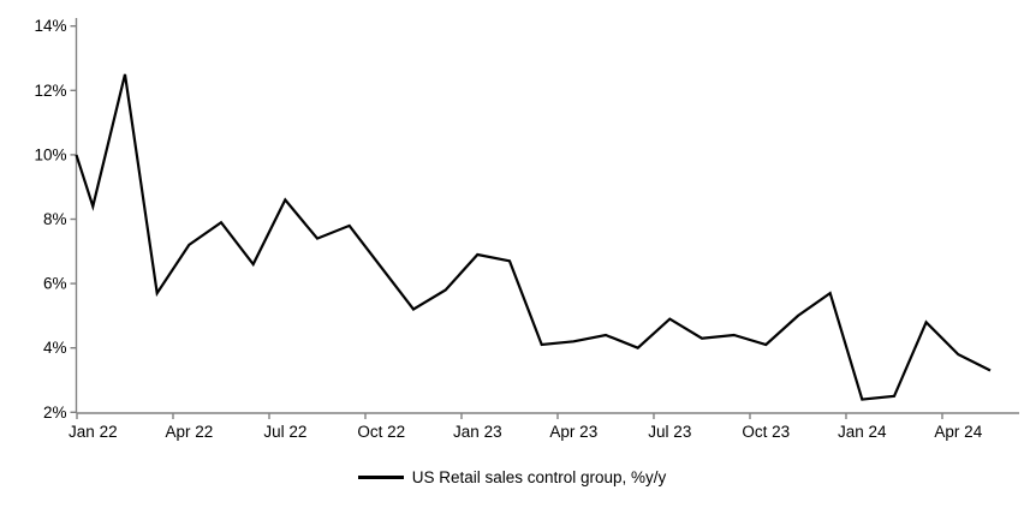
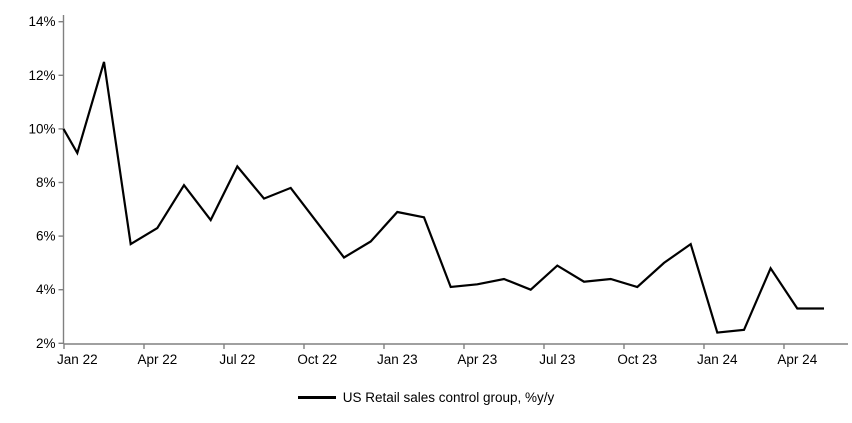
Jan 22: 8.4% -> 9.1%
Apr 22: 7.2% -> 6.3%
Apr 24: 3.8% -> 3.3%
